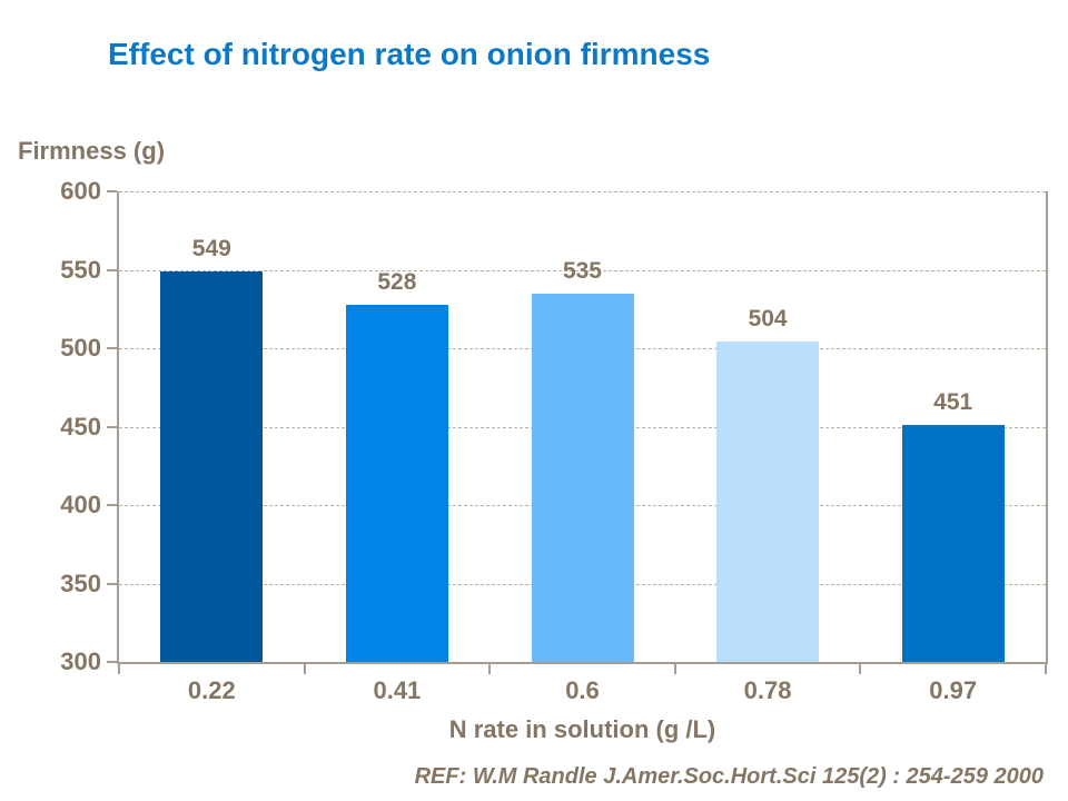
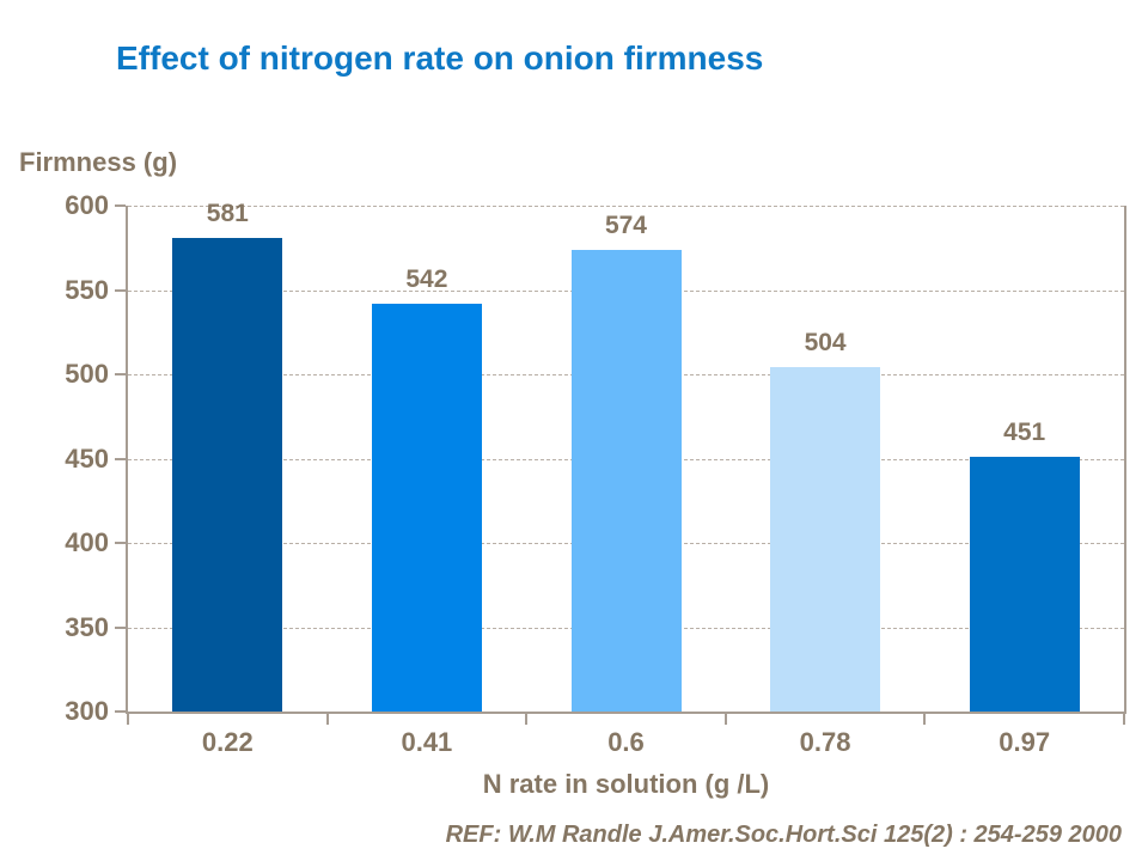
0.22: 549 -> 581
0.41: 528 -> 542
0.6: 535 -> 574
